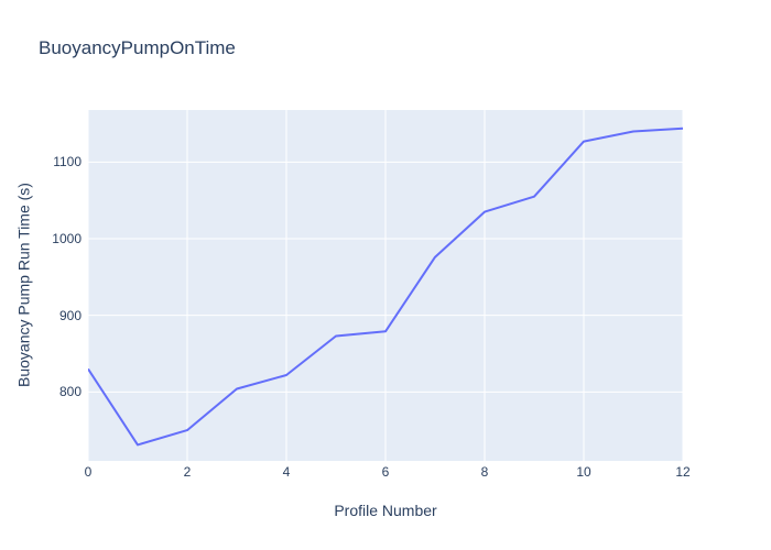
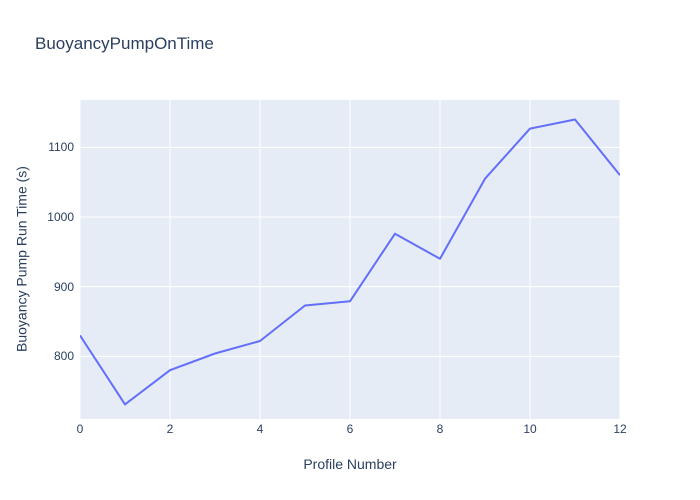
2: 750 -> 780
8: 1040 -> 940
12: 1140 -> 1060
